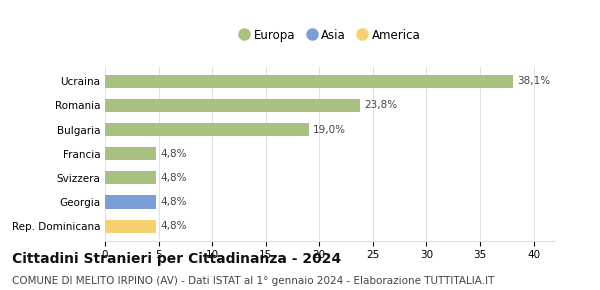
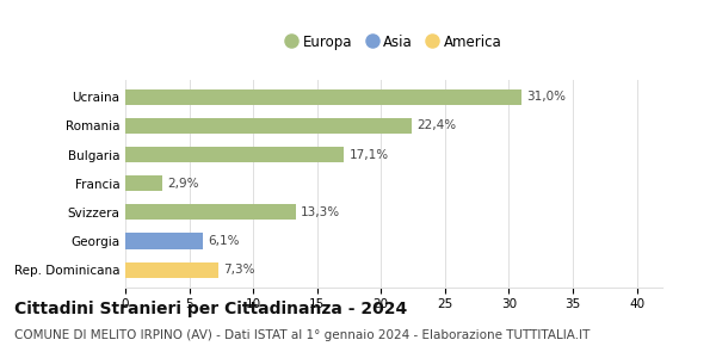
Ucraina: 38,1% -> 31,0%
Romania: 23,8% -> 22,4%
Bulgaria: 19,0% -> 17,1%
Francia: 4,8% -> 2,9%
Svizzera: 4,8% -> 13,3%
Georgia: 4,8% -> 6,1%
Rep. Dominicana: 4,8% -> 7,3%
